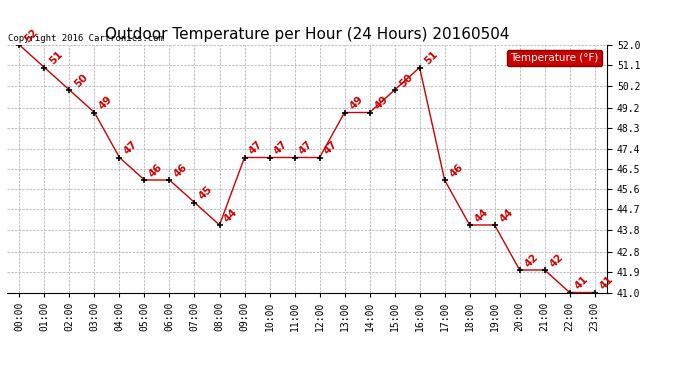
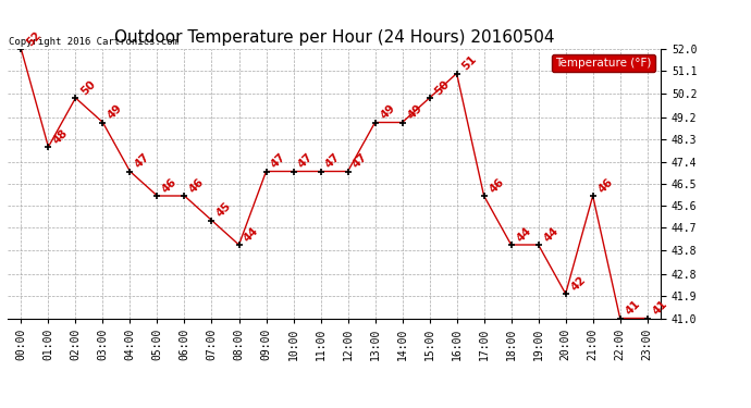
01:00: 51 -> 48
21:00: 42 -> 46
